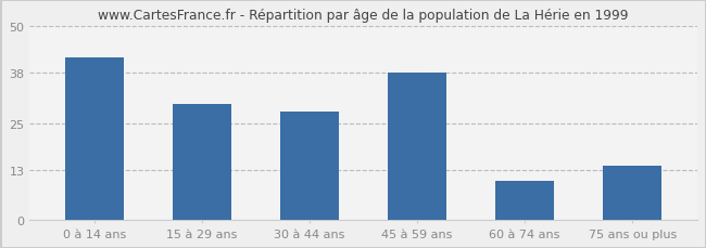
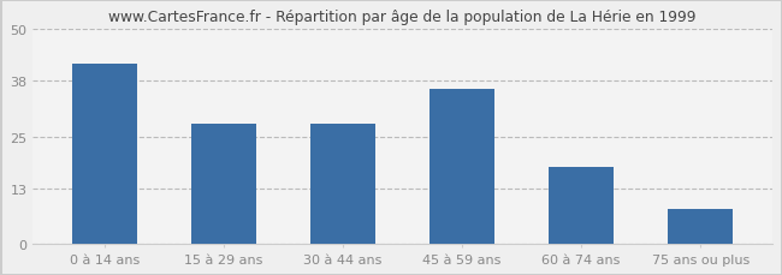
15 à 29 ans: 30 -> 28
45 à 59 ans: 38 -> 36
60 à 74 ans: 10 -> 18
75 ans ou plus: 14 -> 8
